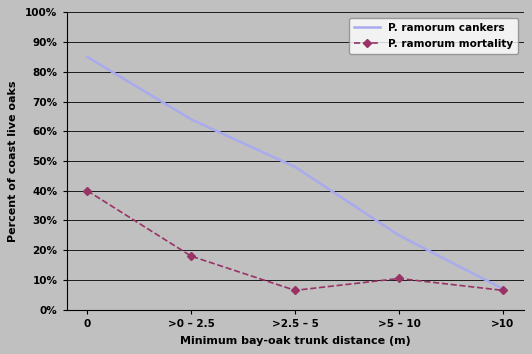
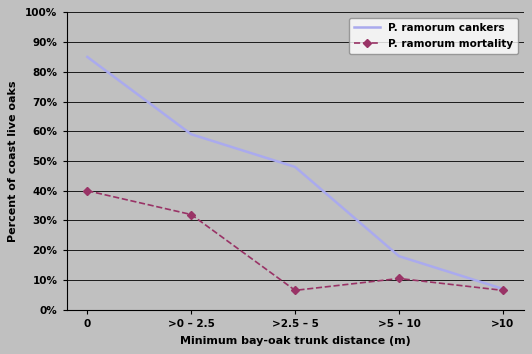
P. ramorum cankers/>0 – 2.5: 64% -> 59%
P. ramorum mortality/>0 – 2.5: 18.0% -> 32.0%
P. ramorum cankers/>5 – 10: 25% -> 18%
